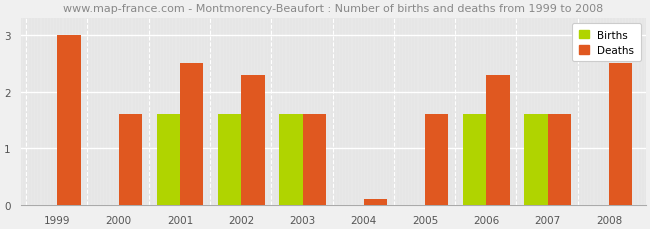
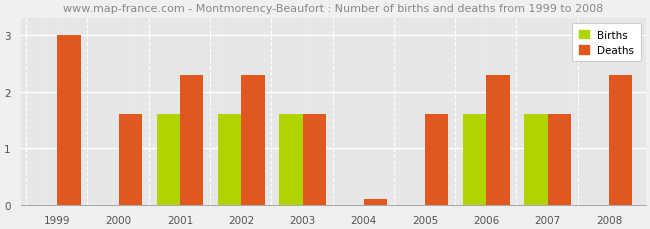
Deaths/2001: 2.5 -> 2.3
Deaths/2008: 2.5 -> 2.3
